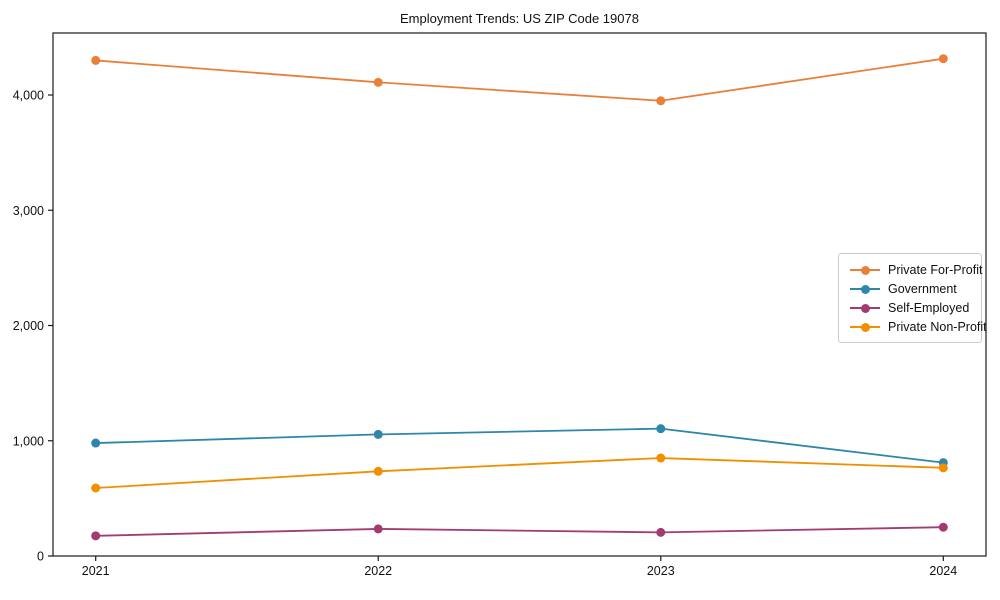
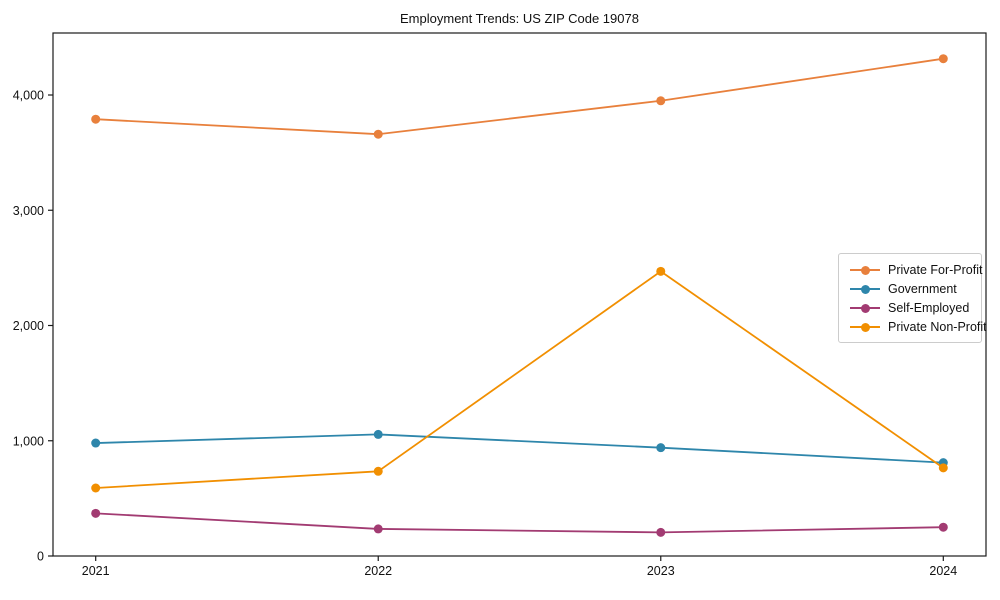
Private For-Profit/2021: 4300 -> 3790
Self-Employed/2021: 180 -> 370
Private For-Profit/2022: 4110 -> 3660
Government/2023: 1100 -> 940
Private Non-Profit/2023: 850 -> 2470
